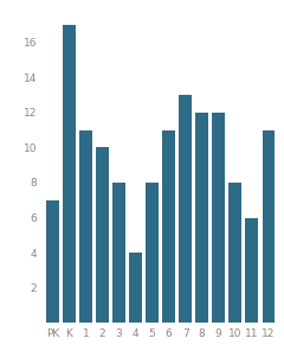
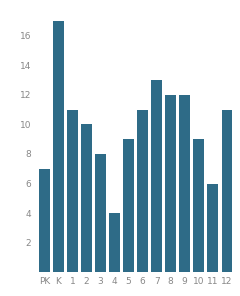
5: 8 -> 9
10: 8 -> 9
